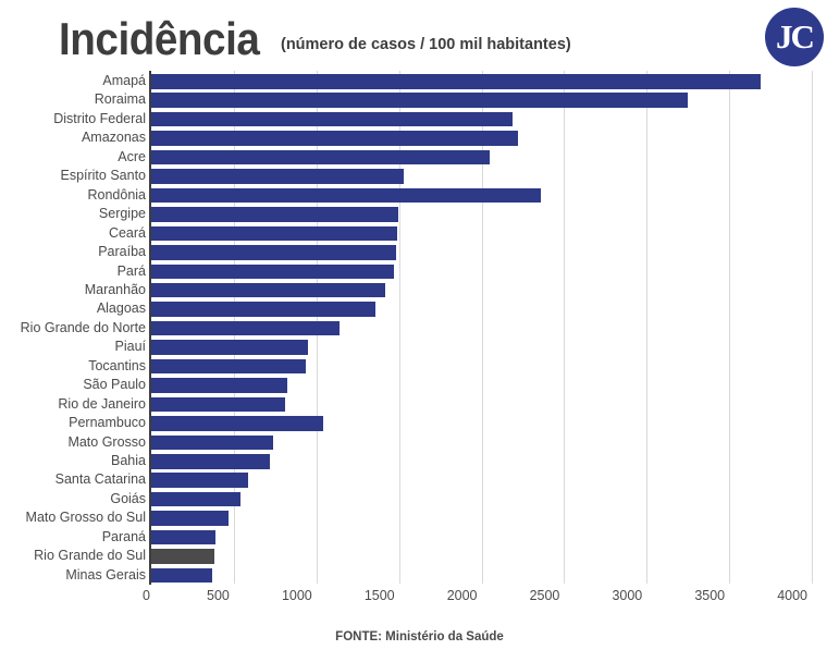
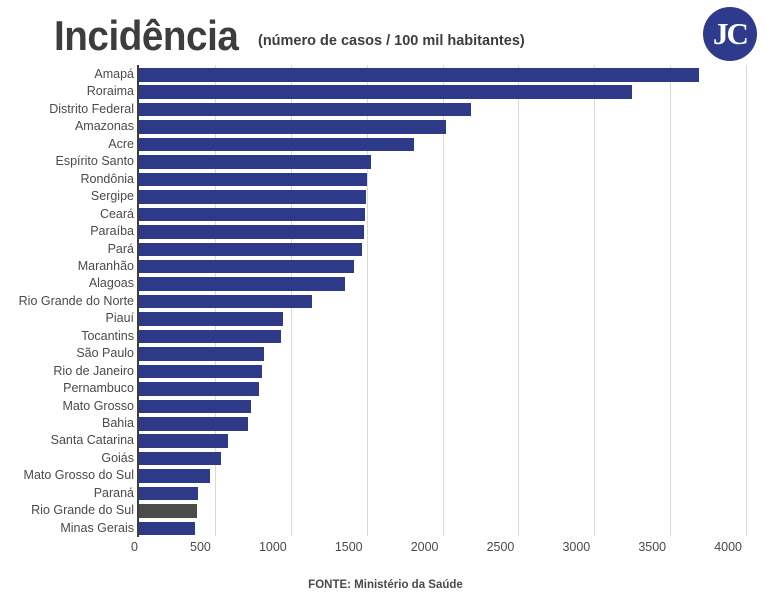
Amazonas: 2220 -> 2020
Acre: 2050 -> 1810
Rondônia: 2360 -> 1500
Pernambuco: 1040 -> 790
